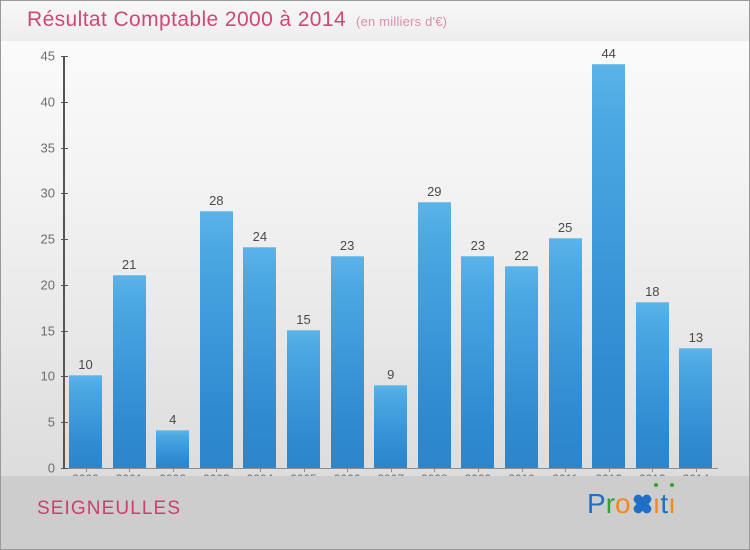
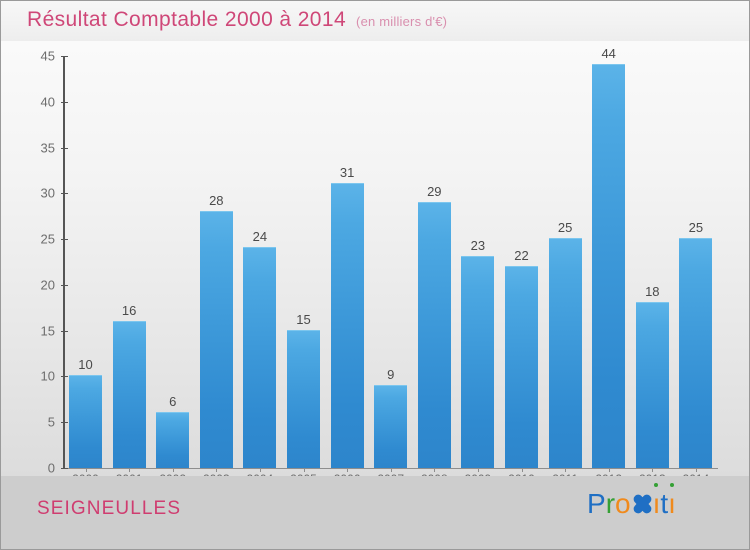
2001: 21 -> 16
2002: 4 -> 6
2006: 23 -> 31
2014: 13 -> 25
